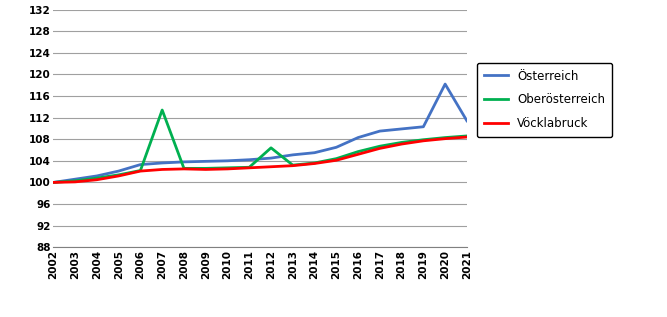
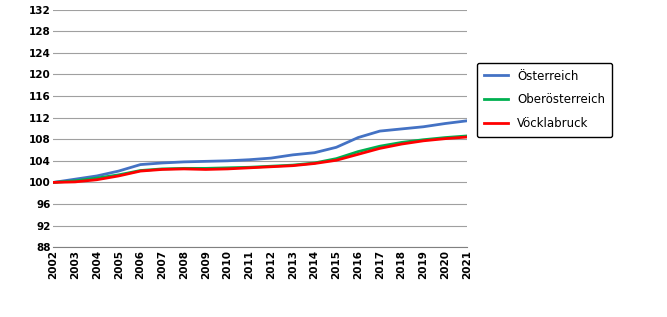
Oberösterreich/2007: 113.4 -> 102.5
Oberösterreich/2012: 106.4 -> 103.0
Österreich/2020: 118.2 -> 110.9
